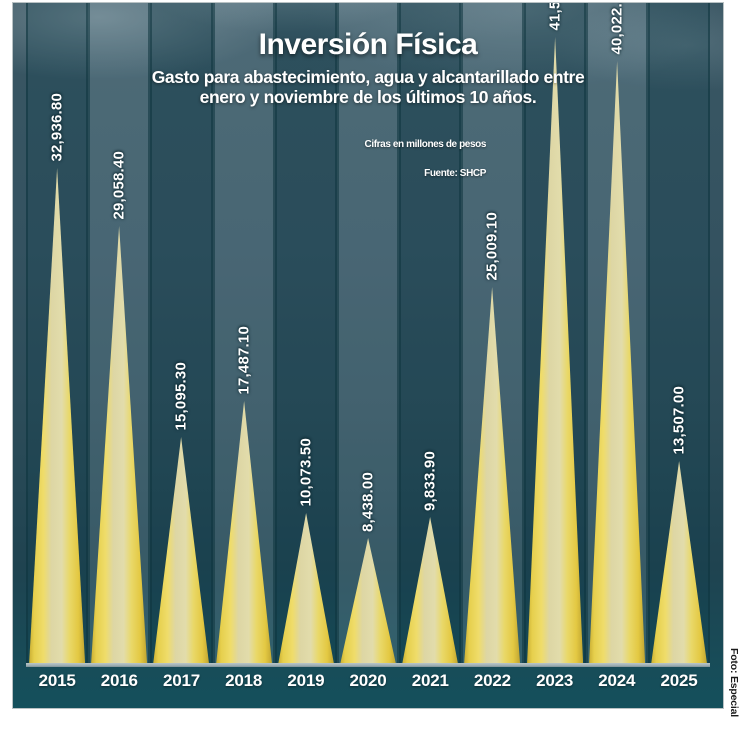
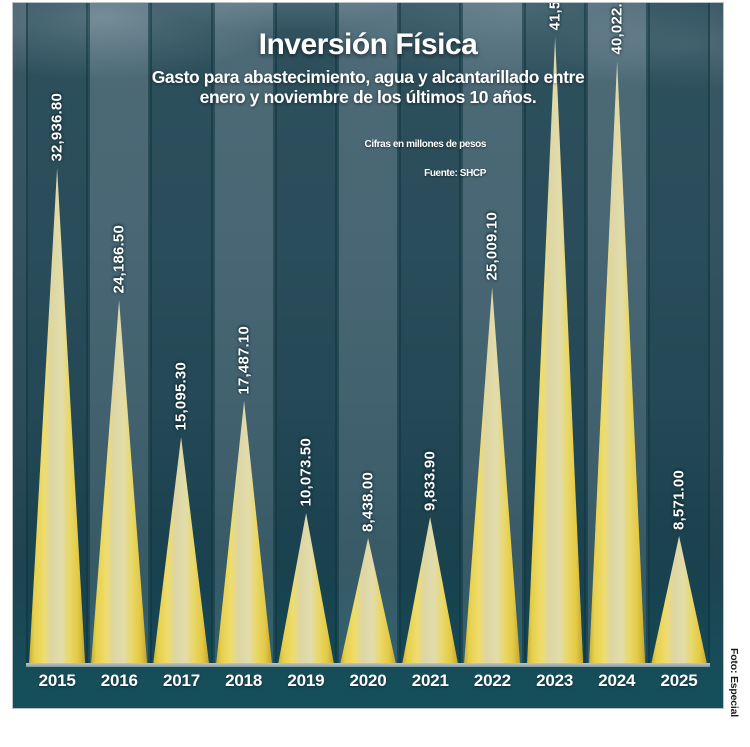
2016: 29,058.40 -> 24,186.50
2025: 13,507.00 -> 8,571.00
